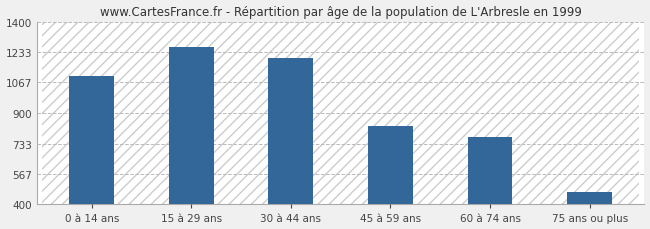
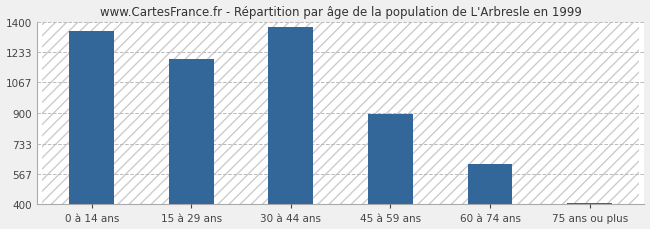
0 à 14 ans: 1100 -> 1350
15 à 29 ans: 1260 -> 1200
30 à 44 ans: 1200 -> 1370
45 à 59 ans: 830 -> 890
60 à 74 ans: 770 -> 620
75 ans ou plus: 470 -> 410
